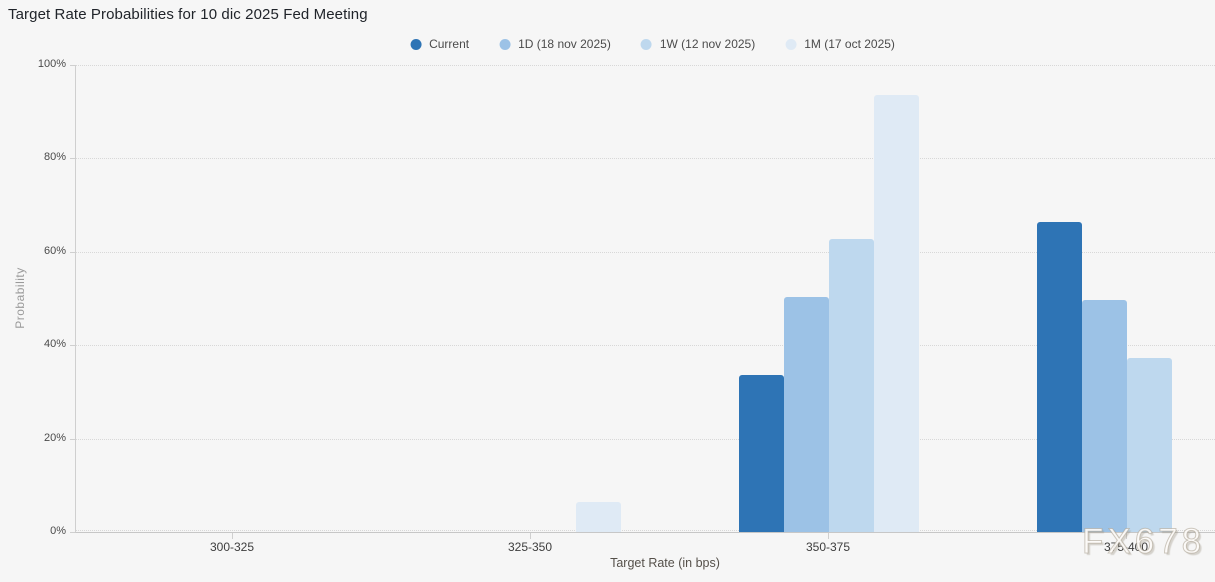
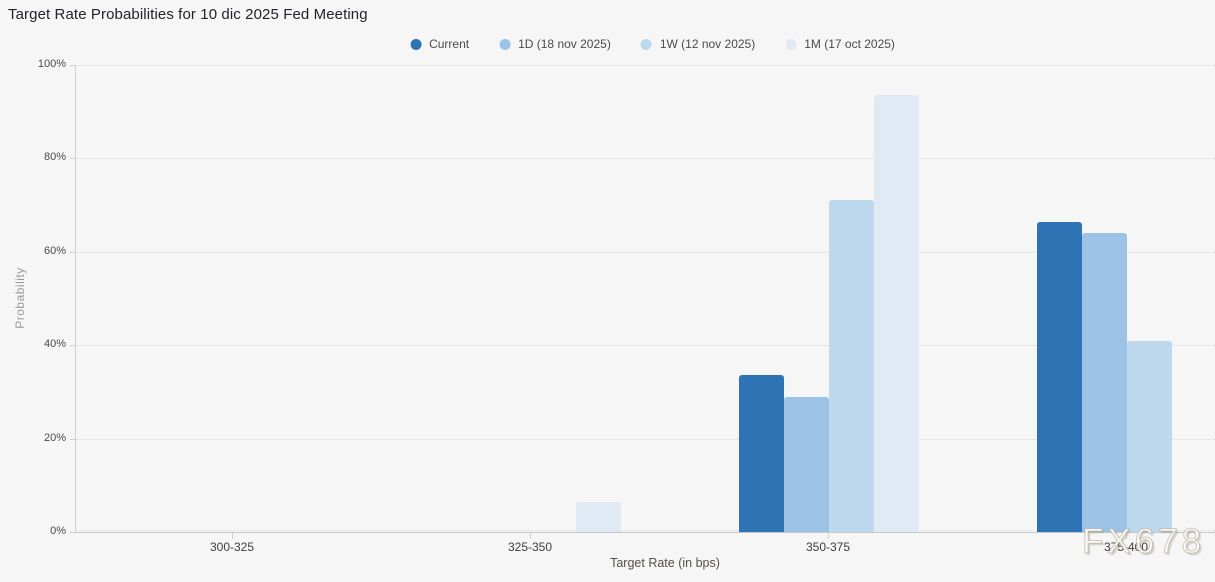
1D (18 nov 2025)/350-375: 50% -> 29%
1W (12 nov 2025)/350-375: 63% -> 71%
1D (18 nov 2025)/375-400: 50% -> 64%
1W (12 nov 2025)/375-400: 37% -> 41%
